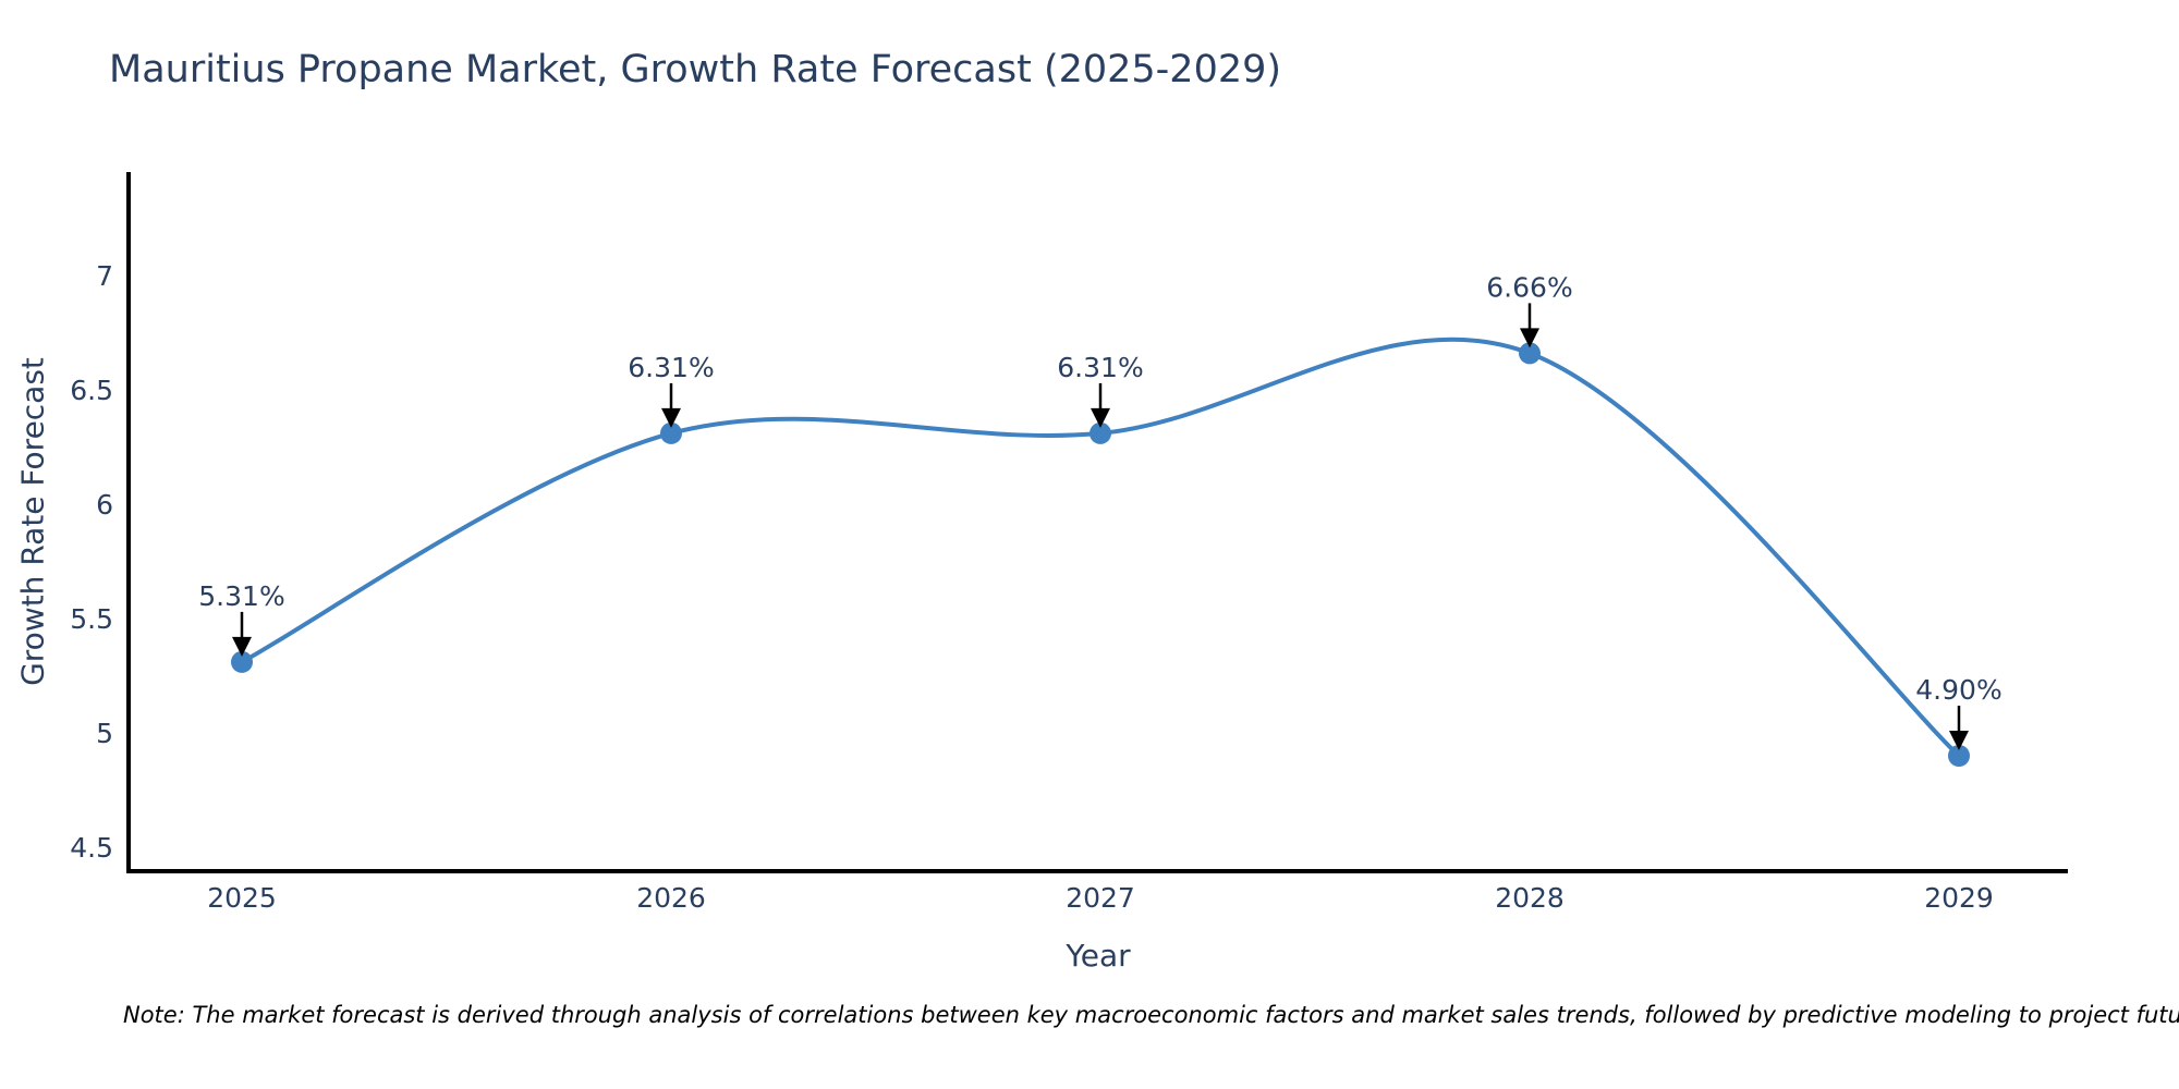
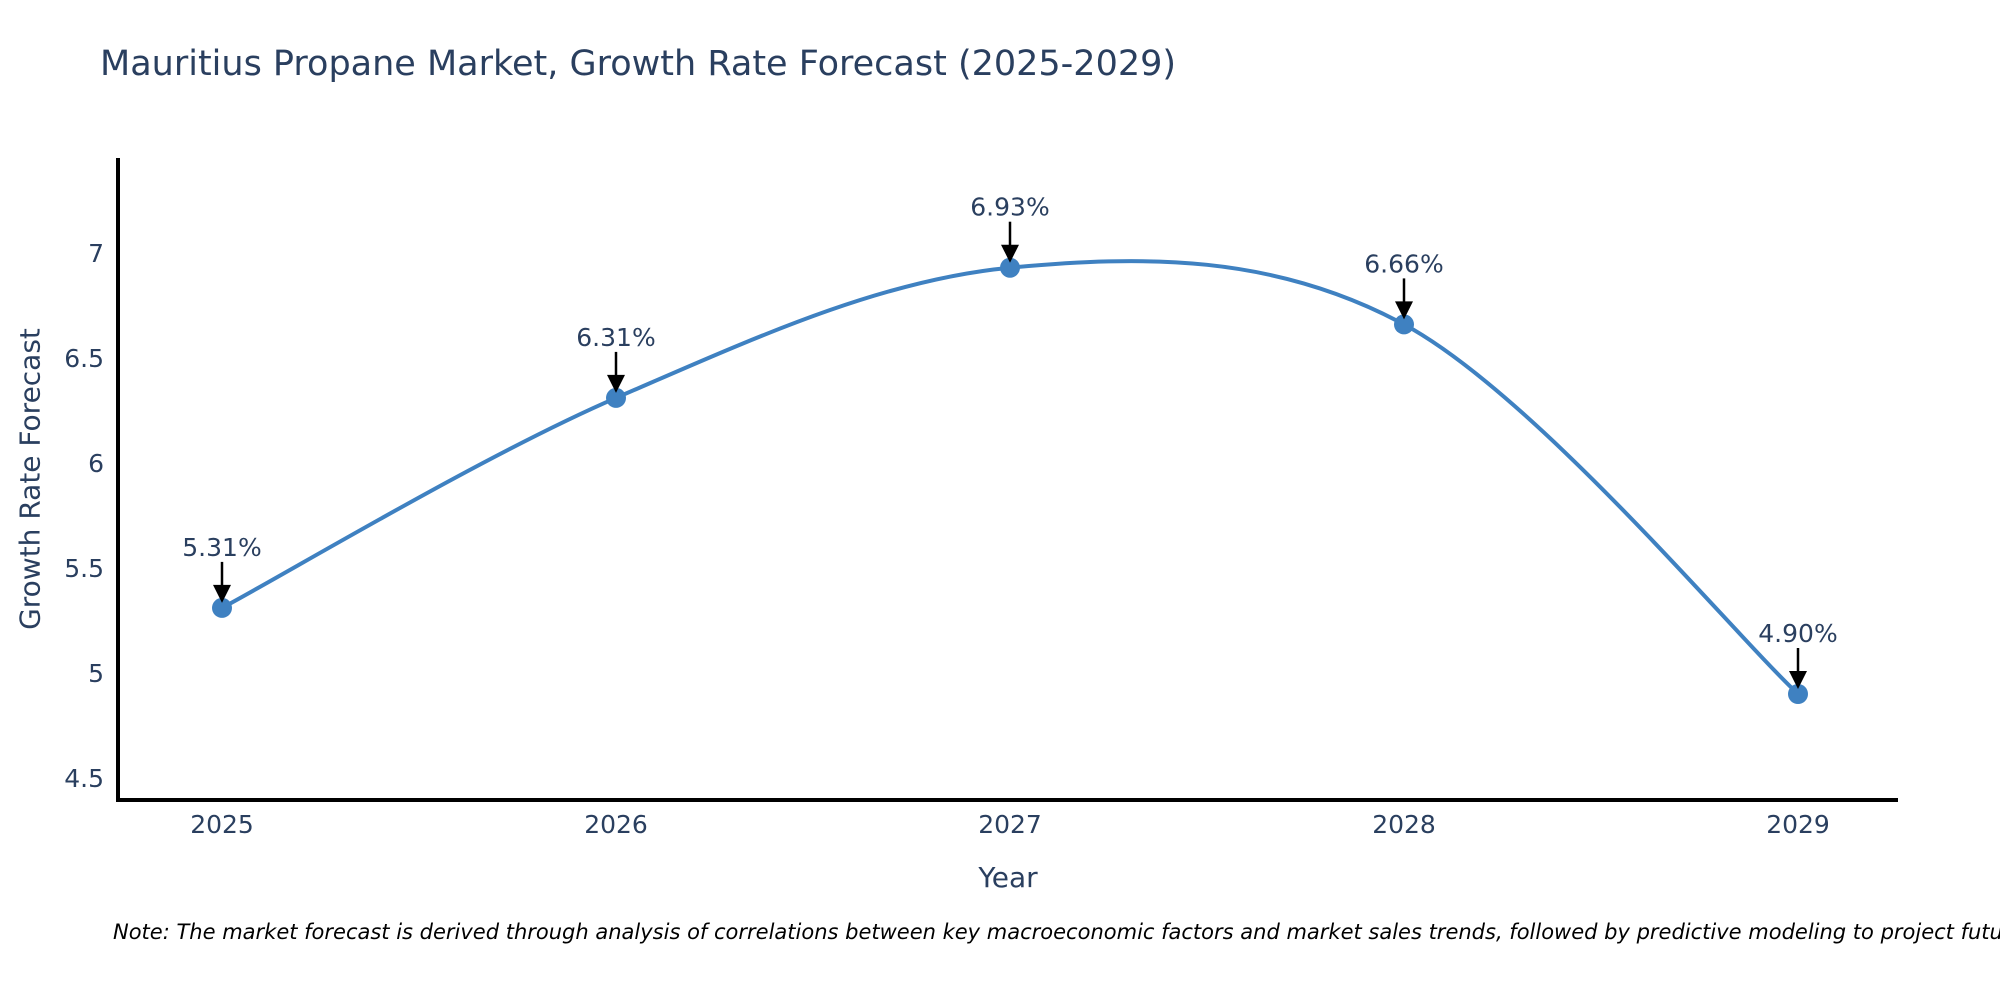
2027: 6.31% -> 6.93%
